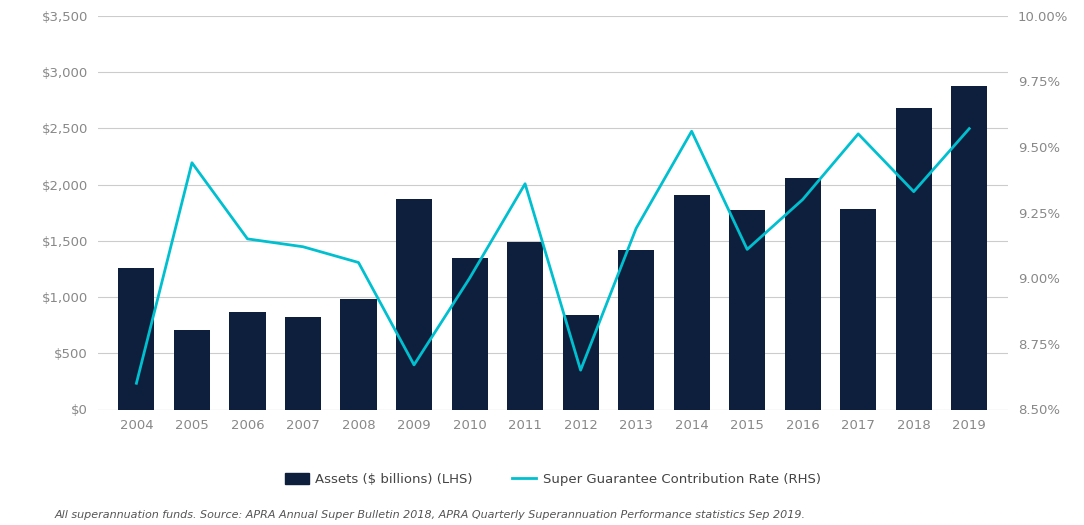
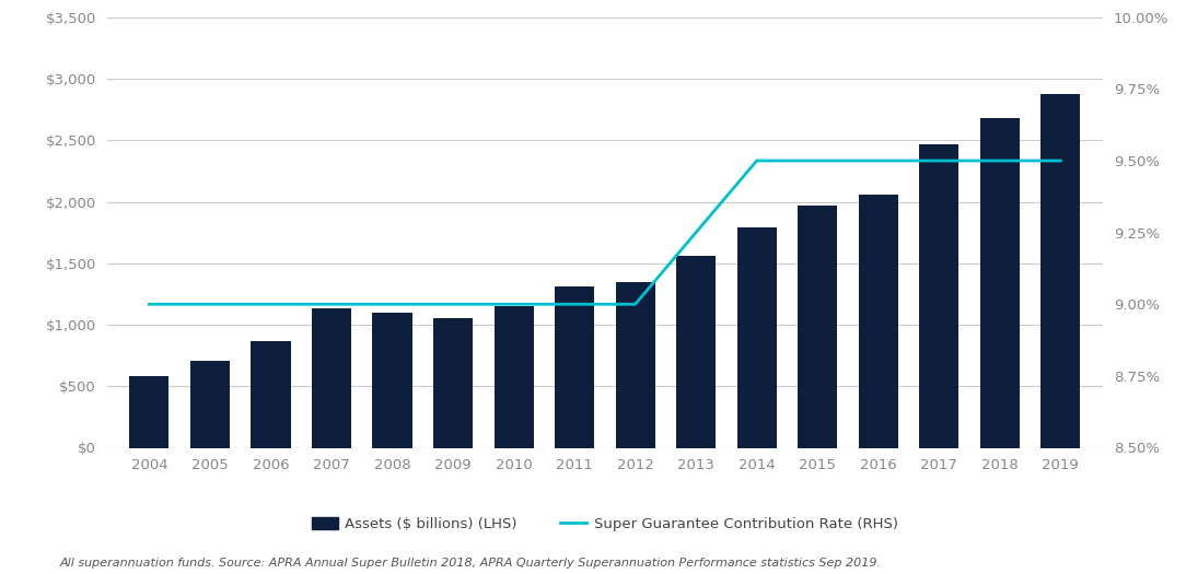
Assets ($ billions) (LHS)/2004: $1,260 -> $580
Super Guarantee Contribution Rate (RHS)/2004: 8.60% -> 9.00%
Super Guarantee Contribution Rate (RHS)/2005: 9.44% -> 9.00%
Super Guarantee Contribution Rate (RHS)/2006: 9.15% -> 9.00%
Assets ($ billions) (LHS)/2007: $820 -> $1,130
Super Guarantee Contribution Rate (RHS)/2007: 9.12% -> 9.00%
Assets ($ billions) (LHS)/2008: $980 -> $1,100
Super Guarantee Contribution Rate (RHS)/2008: 9.06% -> 9.00%
Assets ($ billions) (LHS)/2009: $1,870 -> $1,050
Super Guarantee Contribution Rate (RHS)/2009: 8.67% -> 9.00%
Assets ($ billions) (LHS)/2010: $1,350 -> $1,150
Assets ($ billions) (LHS)/2011: $1,490 -> $1,310
Super Guarantee Contribution Rate (RHS)/2011: 9.36% -> 9.00%
Assets ($ billions) (LHS)/2012: $840 -> $1,350
Super Guarantee Contribution Rate (RHS)/2012: 8.65% -> 9.00%
Assets ($ billions) (LHS)/2013: $1,420 -> $1,560
Super Guarantee Contribution Rate (RHS)/2013: 9.19% -> 9.25%
Assets ($ billions) (LHS)/2014: $1,910 -> $1,790
Super Guarantee Contribution Rate (RHS)/2014: 9.56% -> 9.50%
Assets ($ billions) (LHS)/2015: $1,770 -> $1,970
Super Guarantee Contribution Rate (RHS)/2015: 9.11% -> 9.50%
Super Guarantee Contribution Rate (RHS)/2016: 9.30% -> 9.50%
Assets ($ billions) (LHS)/2017: $1,780 -> $2,470
Super Guarantee Contribution Rate (RHS)/2017: 9.55% -> 9.50%
Super Guarantee Contribution Rate (RHS)/2018: 9.33% -> 9.50%
Super Guarantee Contribution Rate (RHS)/2019: 9.57% -> 9.50%
